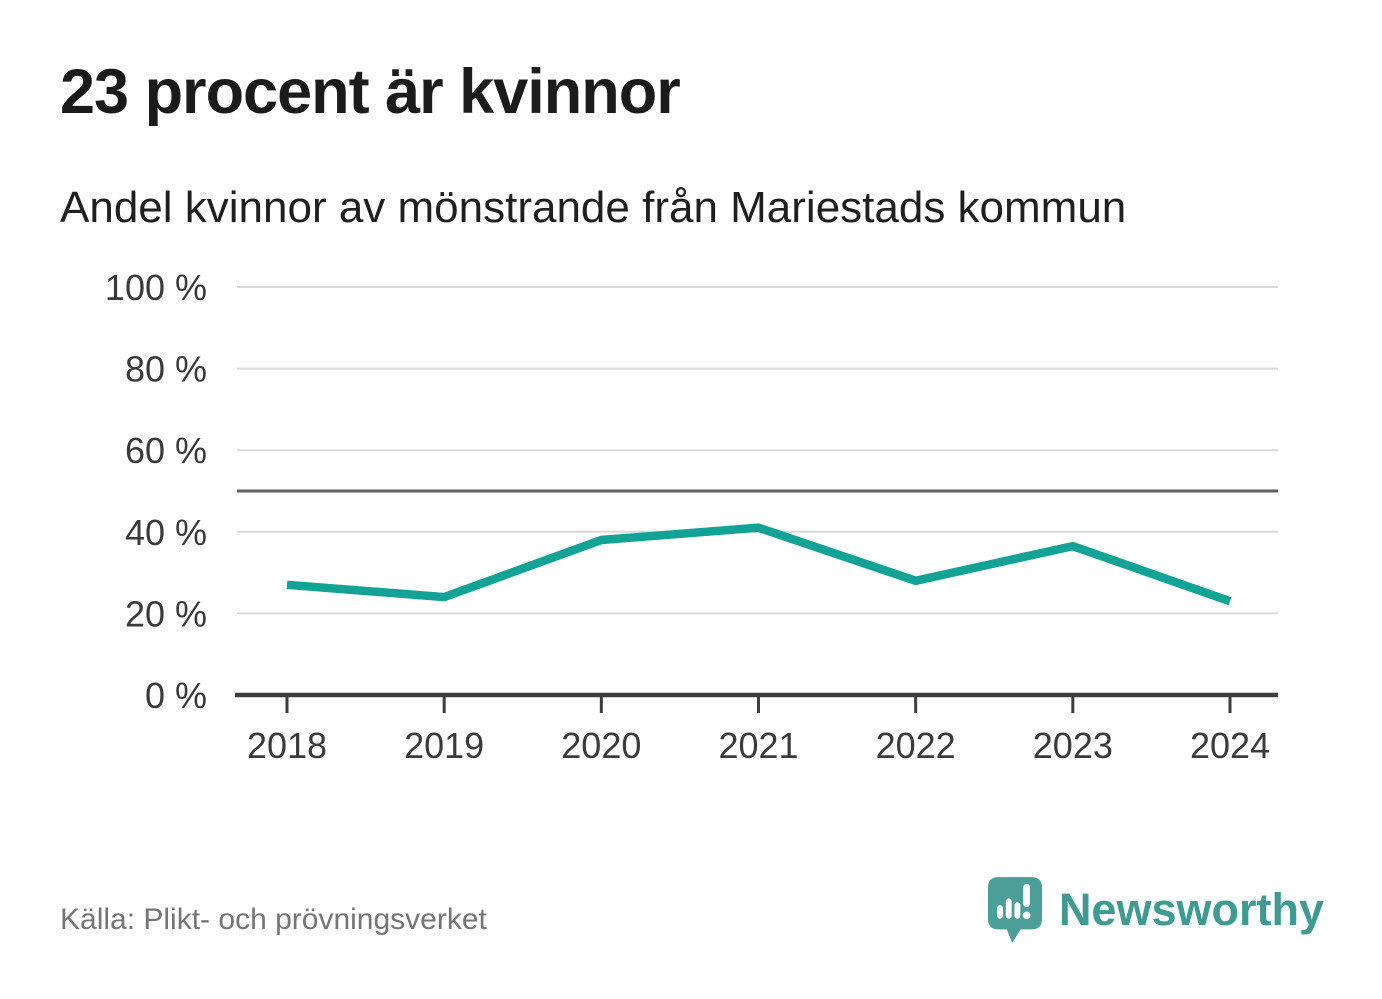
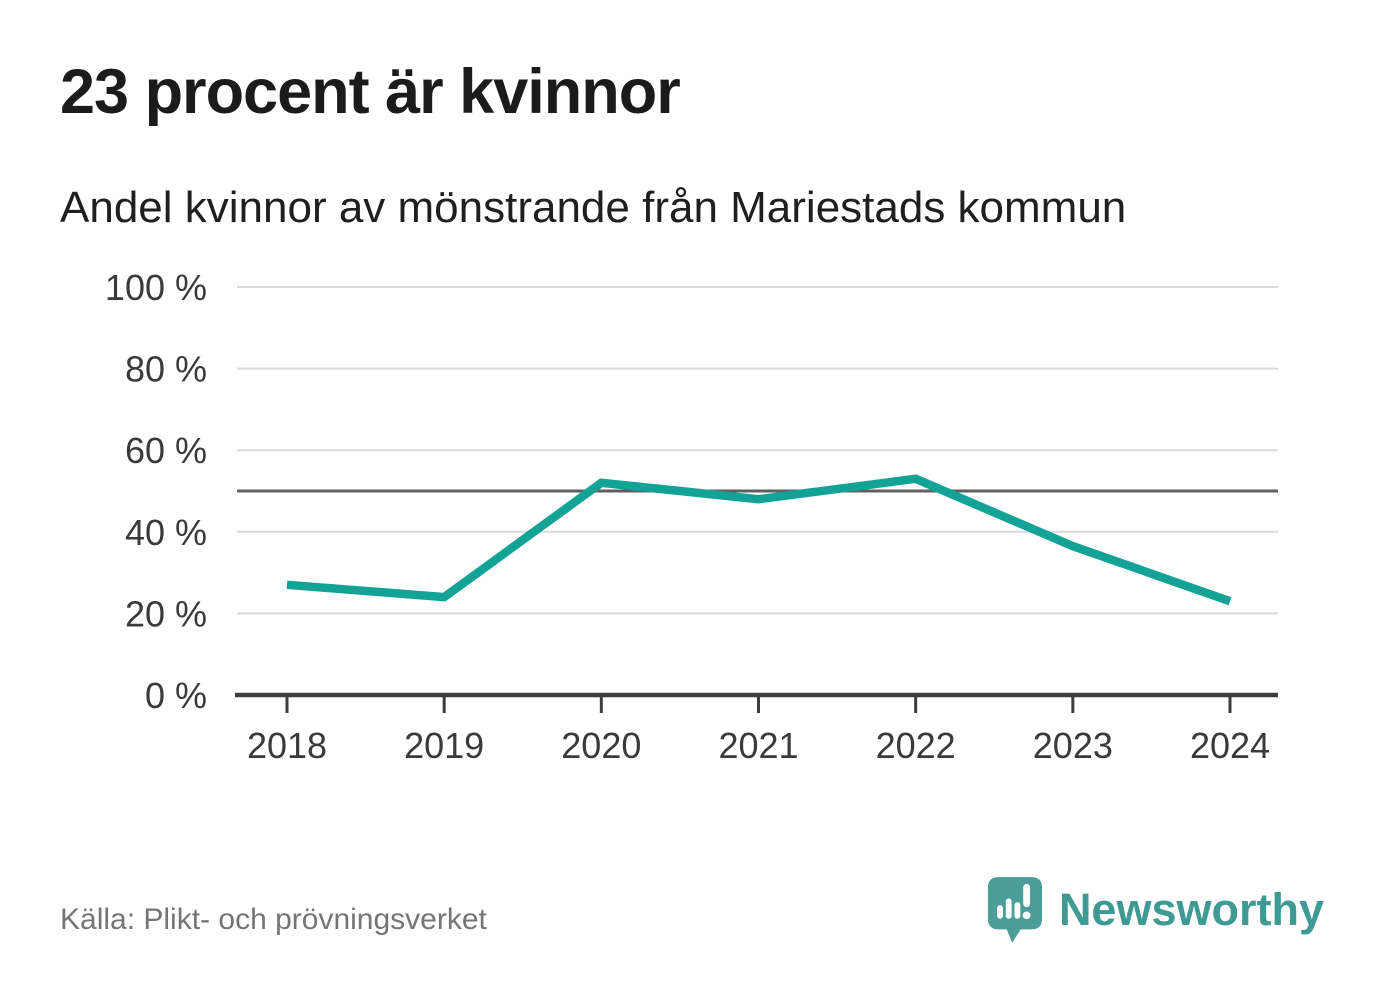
2020: 38% -> 52%
2021: 41% -> 48%
2022: 28% -> 53%
